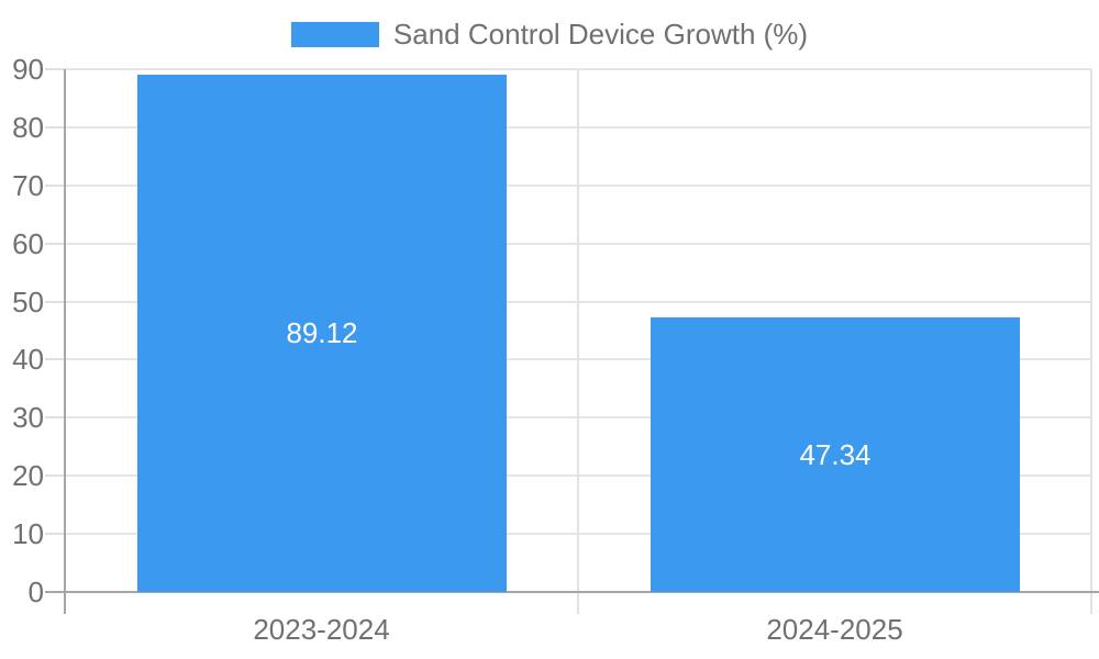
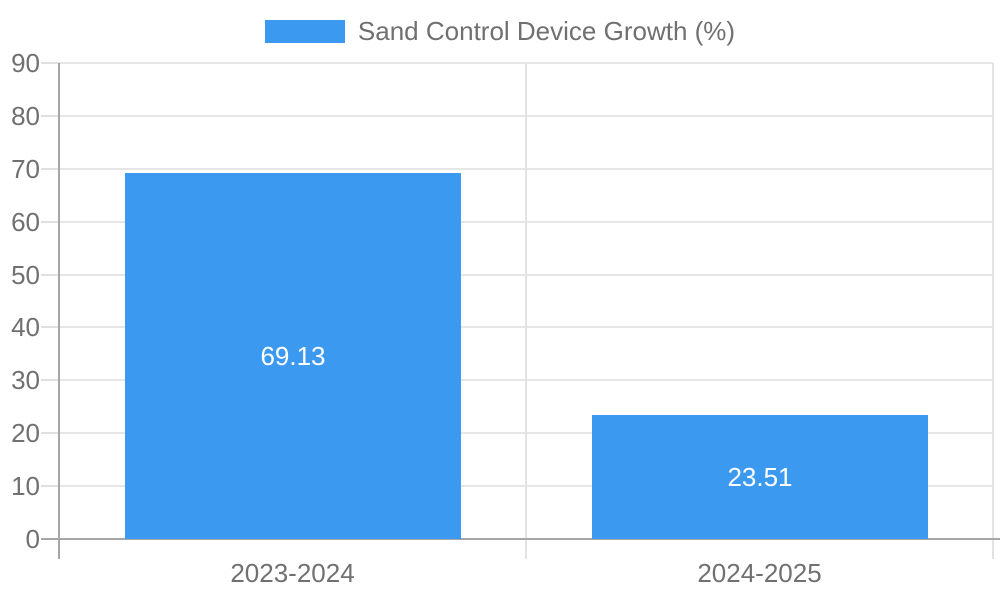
2023-2024: 89.12 -> 69.13
2024-2025: 47.34 -> 23.51
